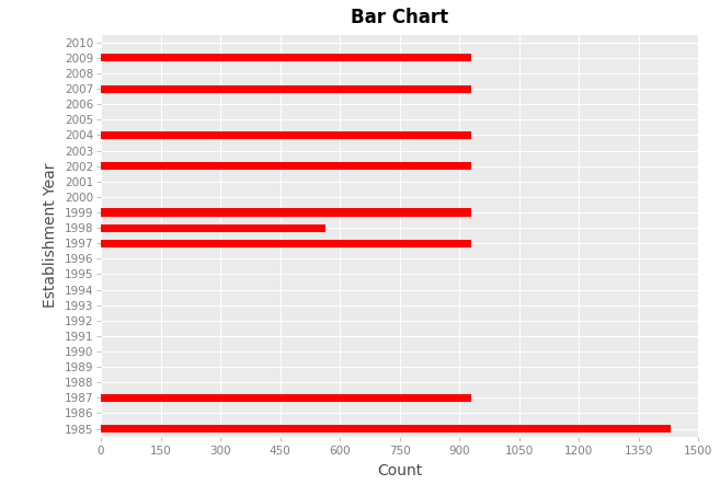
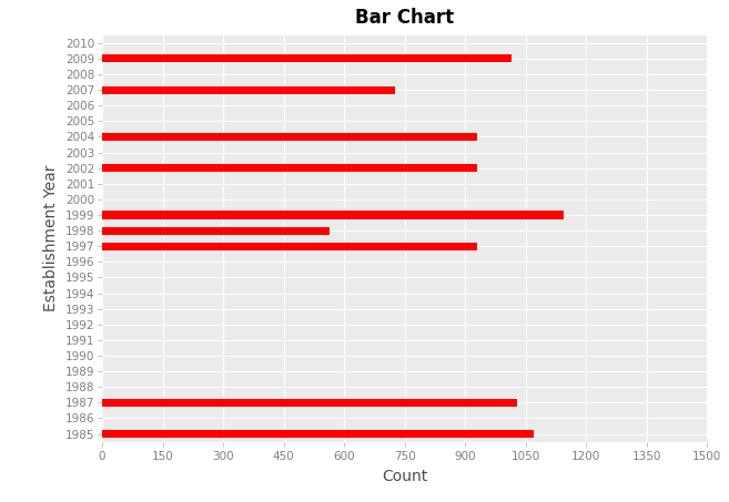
2009: 930 -> 1015
2007: 930 -> 725
1999: 930 -> 1145
1987: 930 -> 1030
1985: 1430 -> 1070
